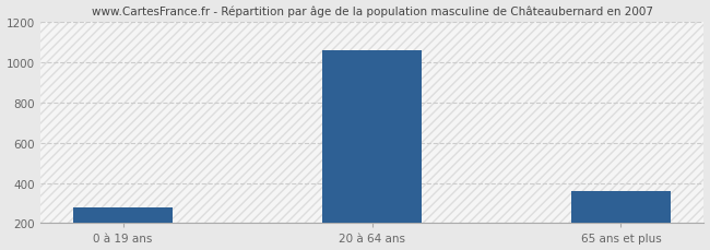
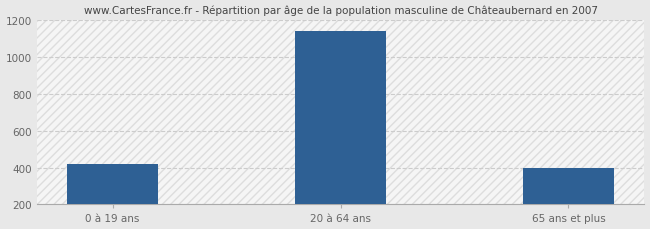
0 à 19 ans: 280 -> 420
20 à 64 ans: 1060 -> 1140
65 ans et plus: 360 -> 400
